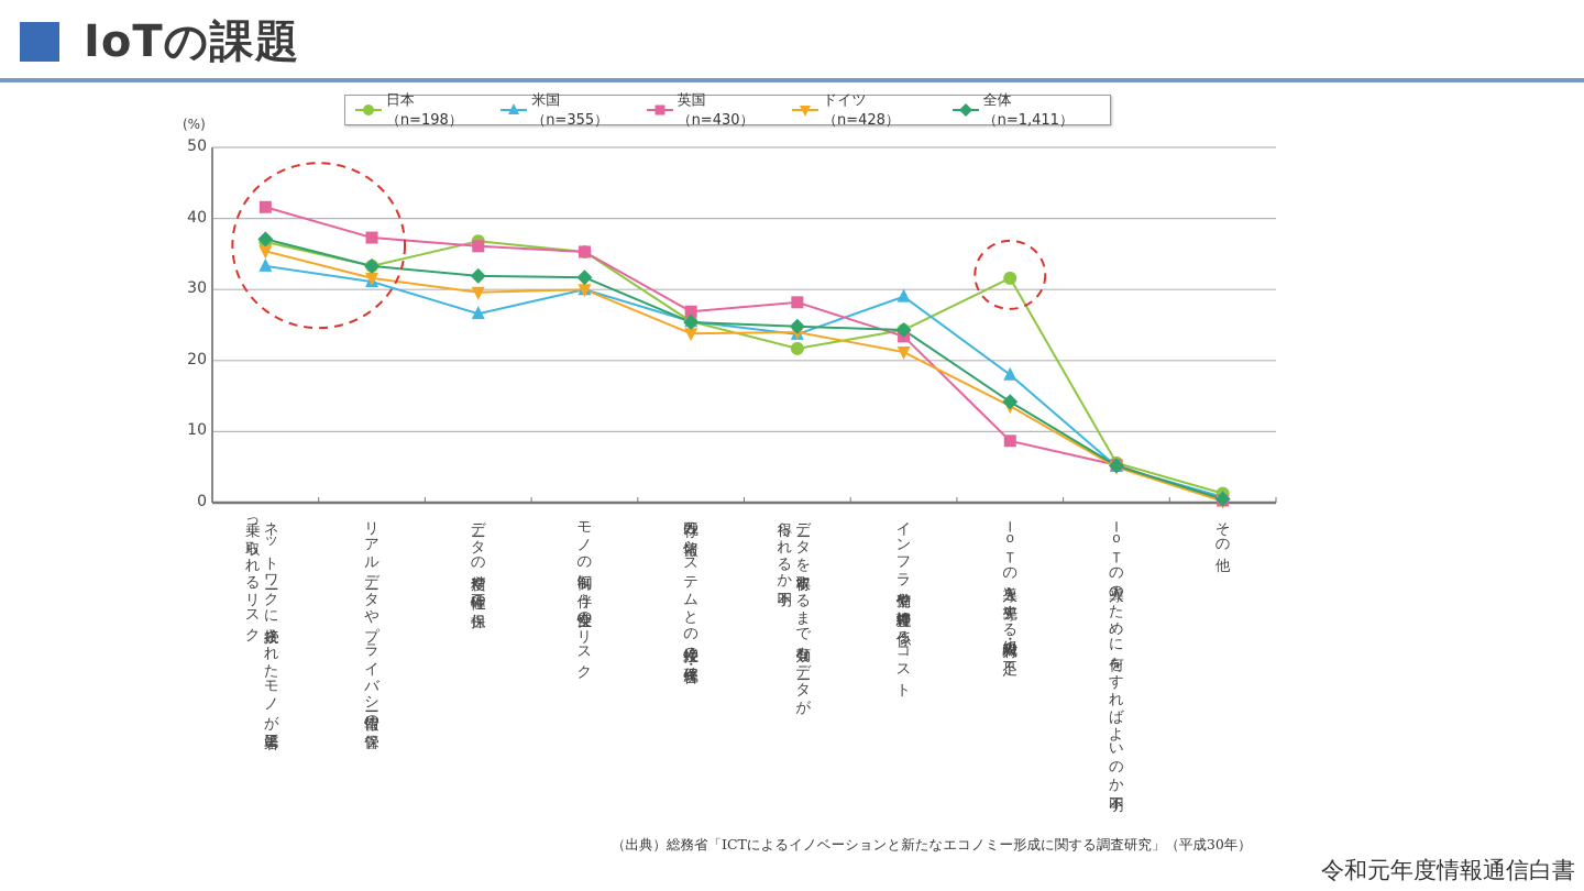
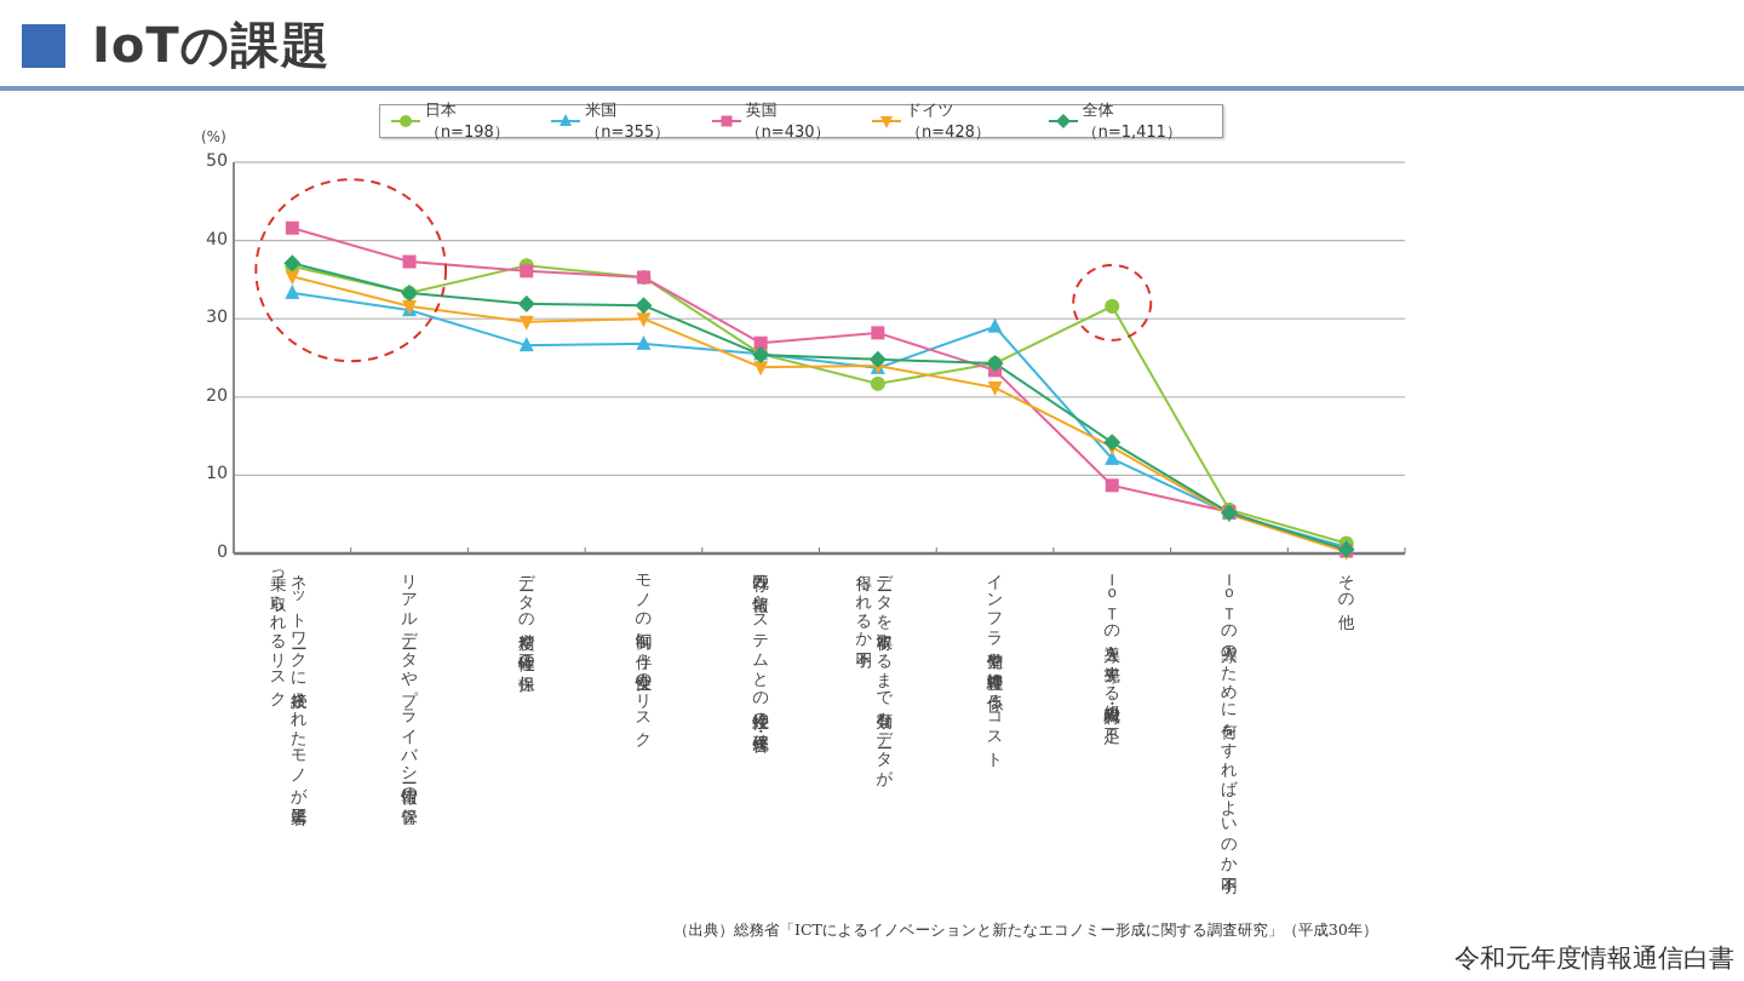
米国（n=355）/モノの制御に伴う安全性のリスク: 30 -> 27
米国（n=355）/ＩｏＴの導入を先導する組織・人材の不足: 18 -> 12
